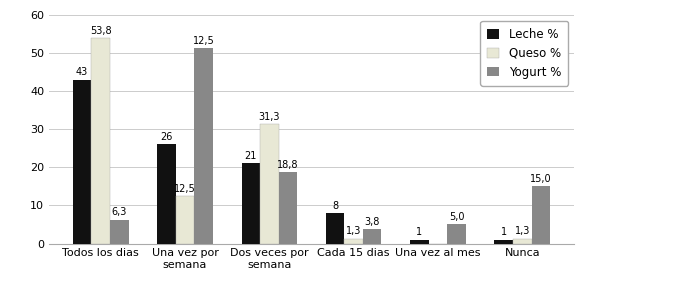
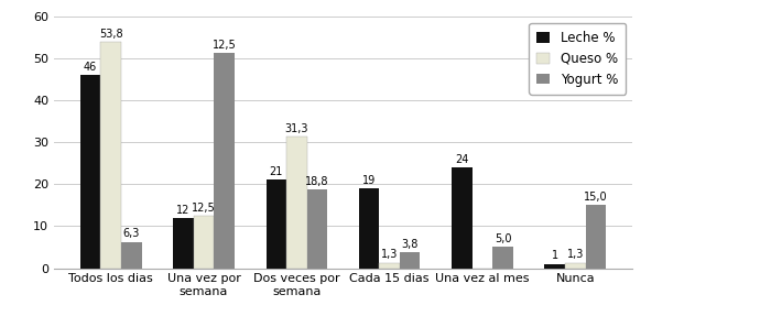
Leche %/Todos los dias: 43 -> 46
Leche %/Una vez por semana: 26 -> 12
Leche %/Cada 15 dias: 8 -> 19
Leche %/Una vez al mes: 1 -> 24
